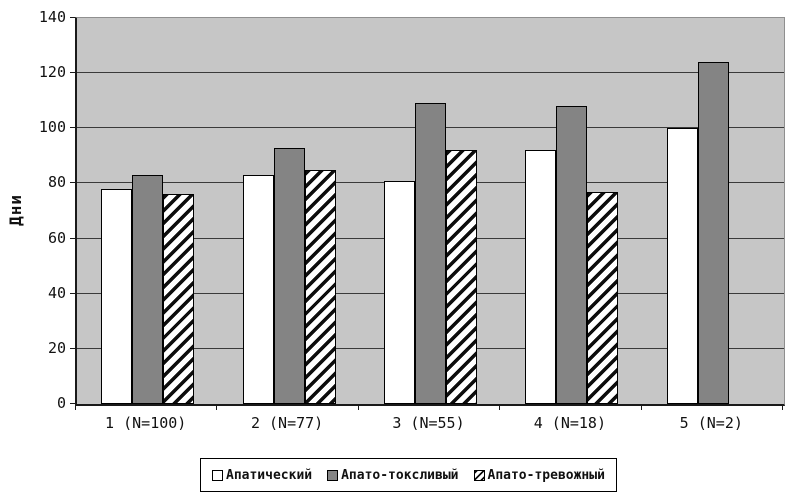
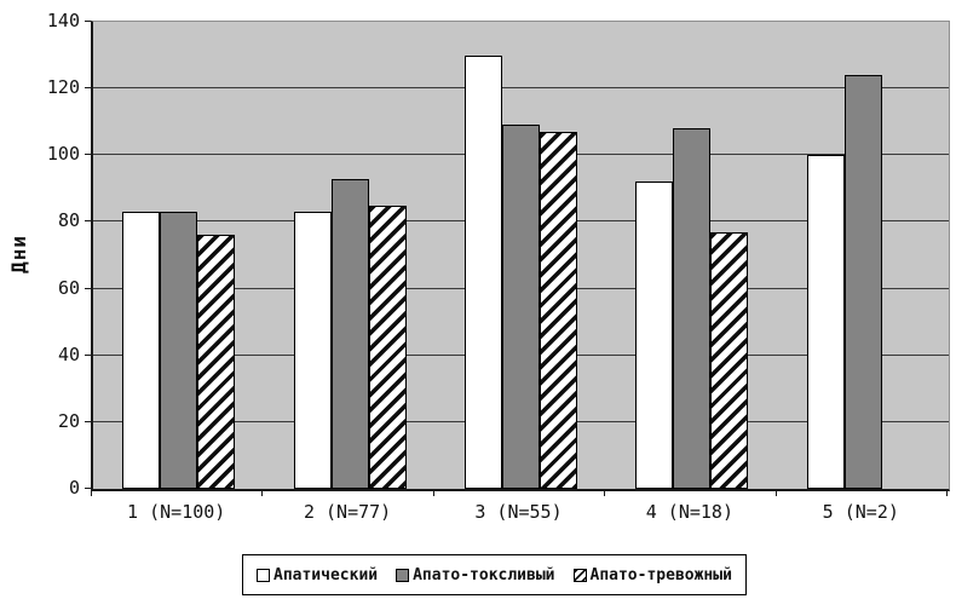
Апатический/1 (N=100): 78 -> 83
Апатический/3 (N=55): 81 -> 130
Апато-тревожный/3 (N=55): 92 -> 107
